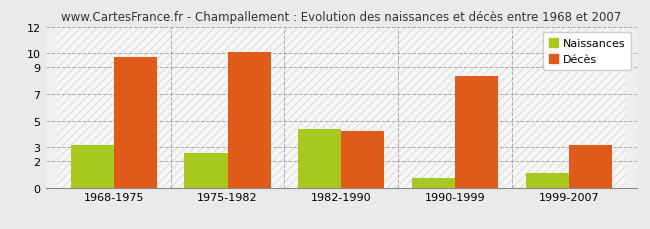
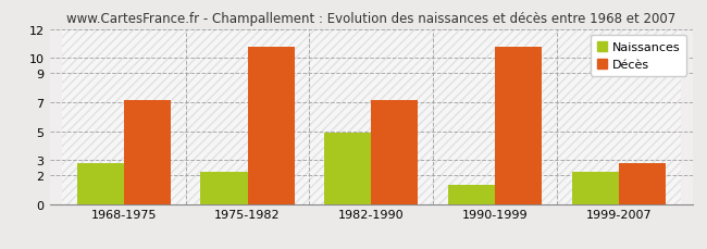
Naissances/1968-1975: 3.2 -> 2.8
Décès/1968-1975: 9.7 -> 7.1
Naissances/1975-1982: 2.6 -> 2.2
Décès/1975-1982: 10.1 -> 10.8
Naissances/1982-1990: 4.4 -> 4.9
Décès/1982-1990: 4.2 -> 7.1
Naissances/1990-1999: 0.7 -> 1.3
Décès/1990-1999: 8.3 -> 10.8
Naissances/1999-2007: 1.1 -> 2.2
Décès/1999-2007: 3.2 -> 2.8
